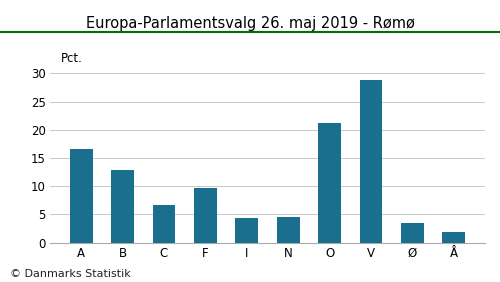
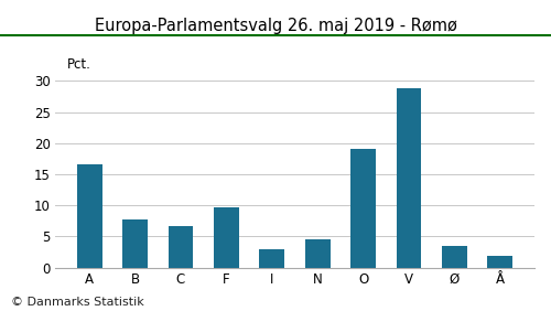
B: 12.8 -> 7.8
I: 4.4 -> 3.0
O: 21.2 -> 19.1
